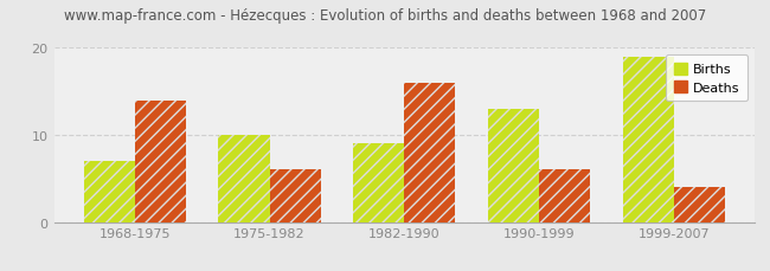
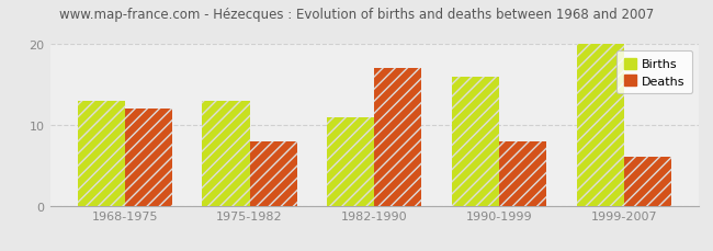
Births/1968-1975: 7 -> 13
Deaths/1968-1975: 14 -> 12
Births/1975-1982: 10 -> 13
Deaths/1975-1982: 6 -> 8
Births/1982-1990: 9 -> 11
Deaths/1982-1990: 16 -> 17
Births/1990-1999: 13 -> 16
Deaths/1990-1999: 6 -> 8
Births/1999-2007: 19 -> 20
Deaths/1999-2007: 4 -> 6
